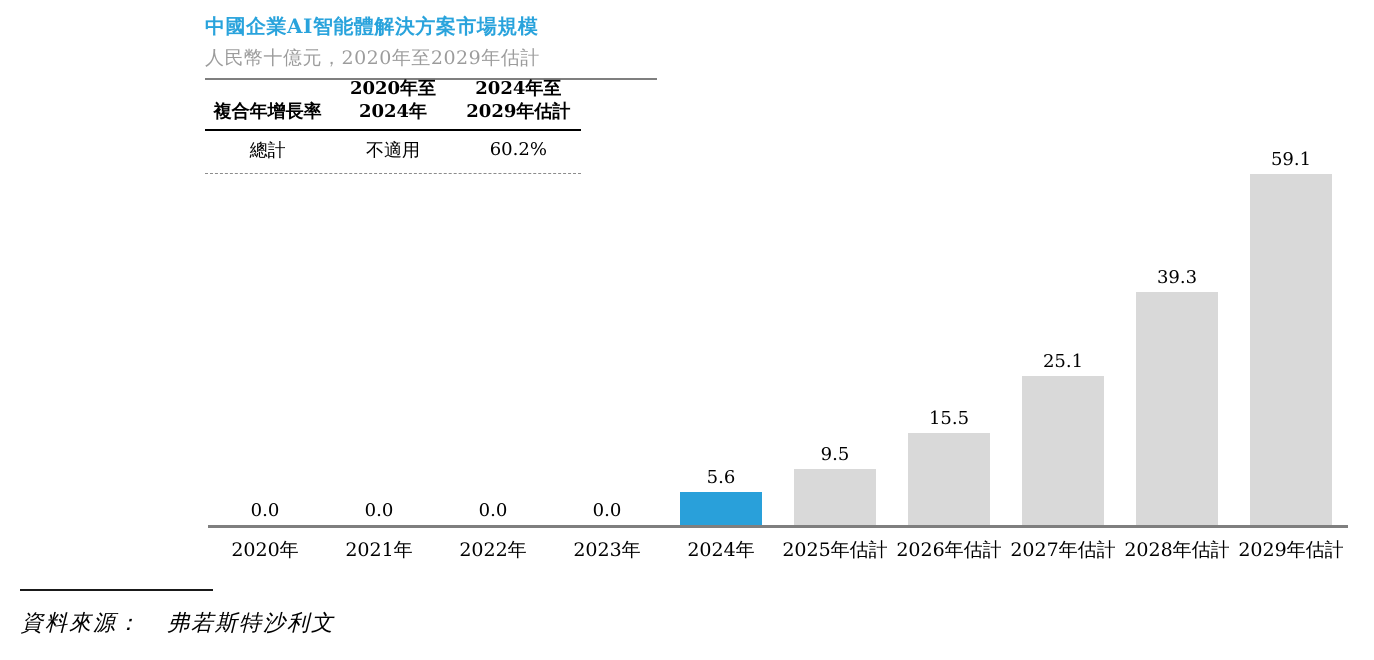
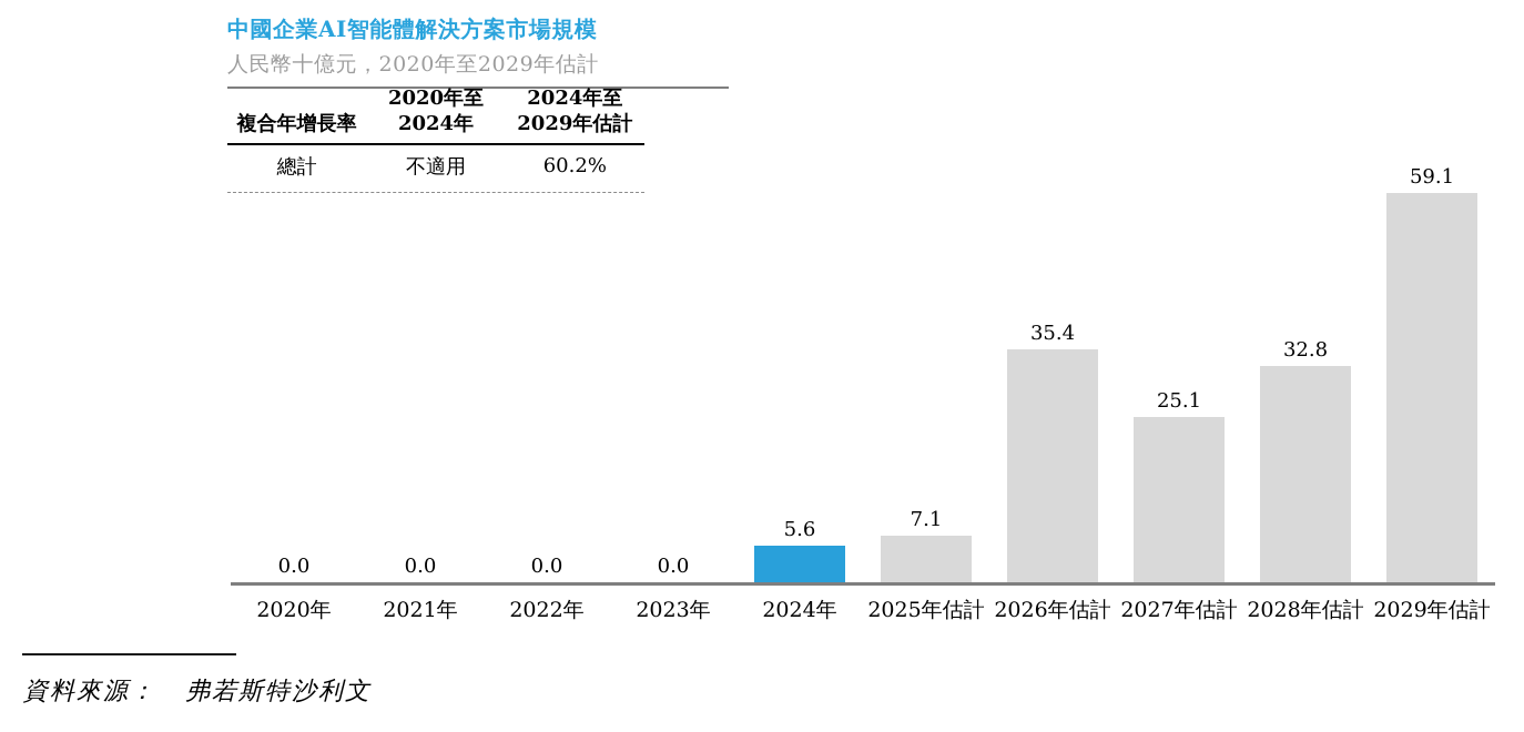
2025年估計: 9.5 -> 7.1
2026年估計: 15.5 -> 35.4
2028年估計: 39.3 -> 32.8
